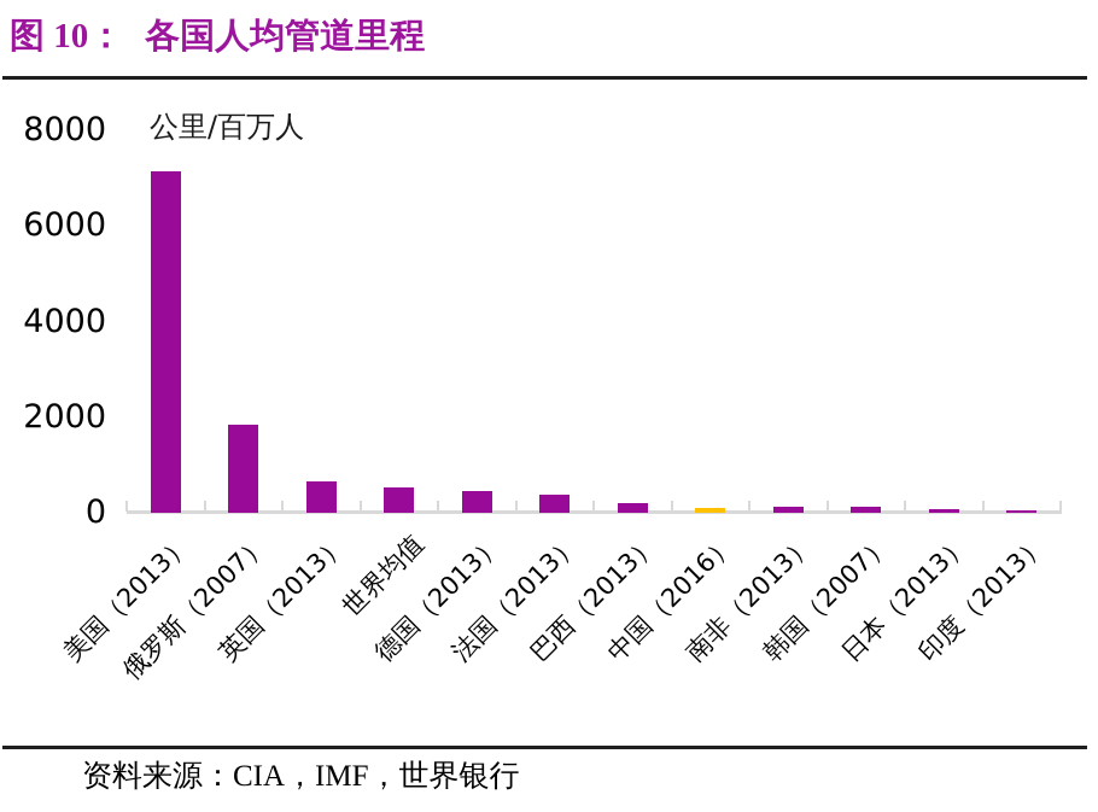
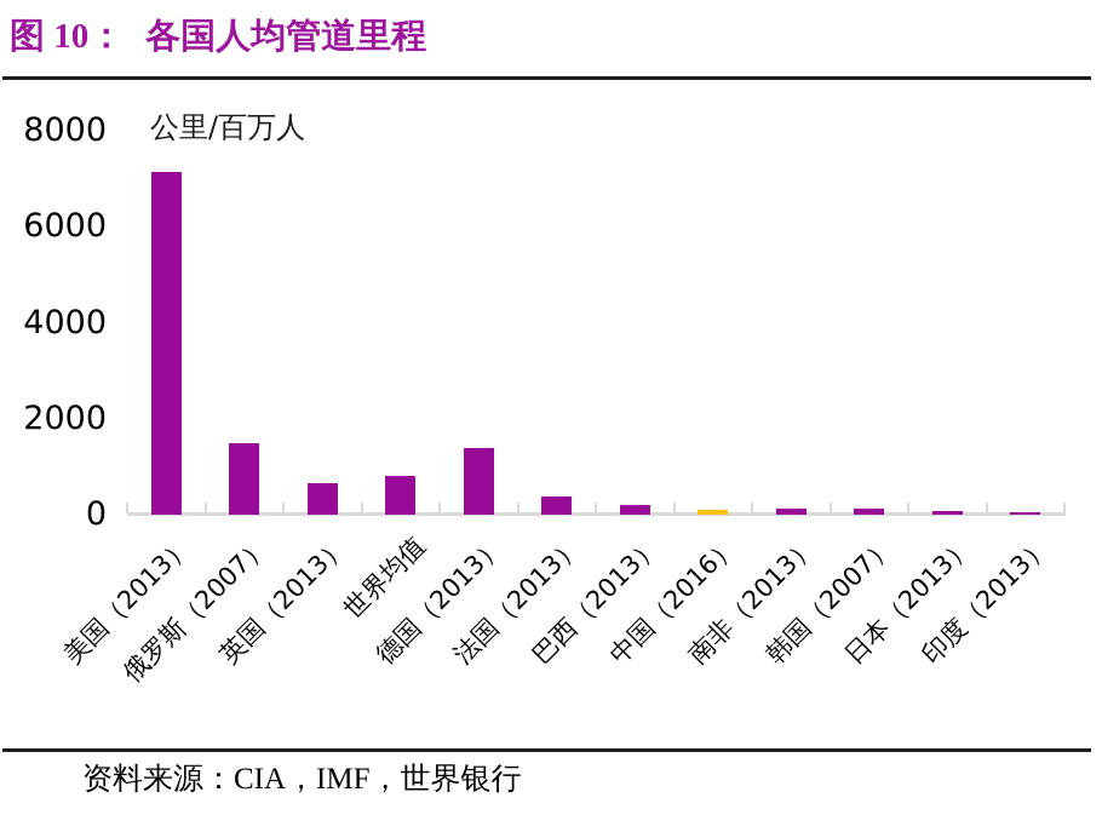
俄罗斯（2007）: 1800 -> 1500
世界均值: 500 -> 800
德国（2013）: 400 -> 1400
